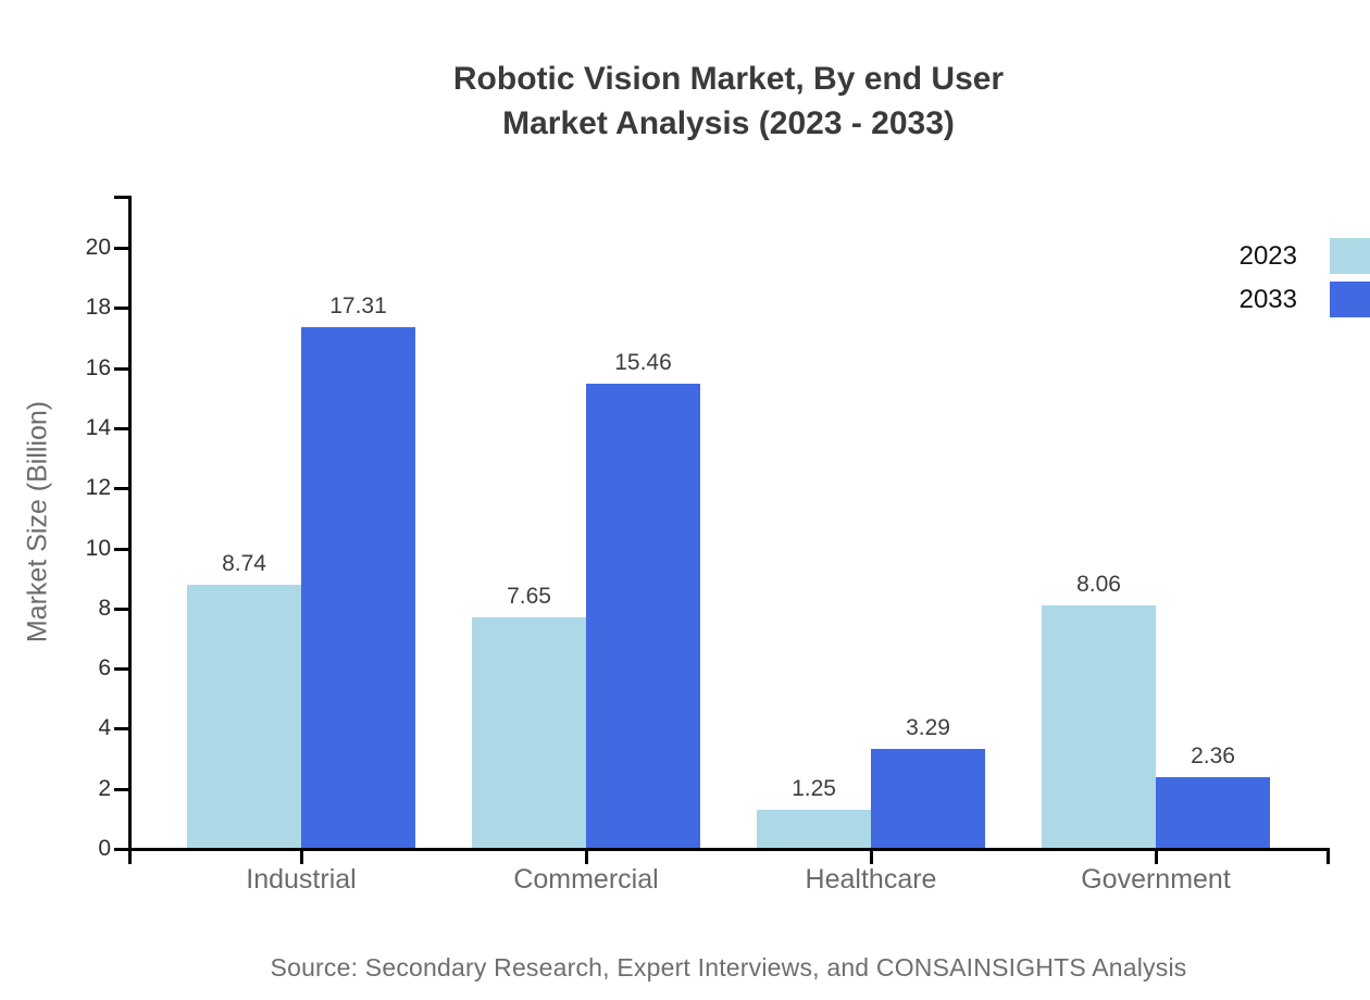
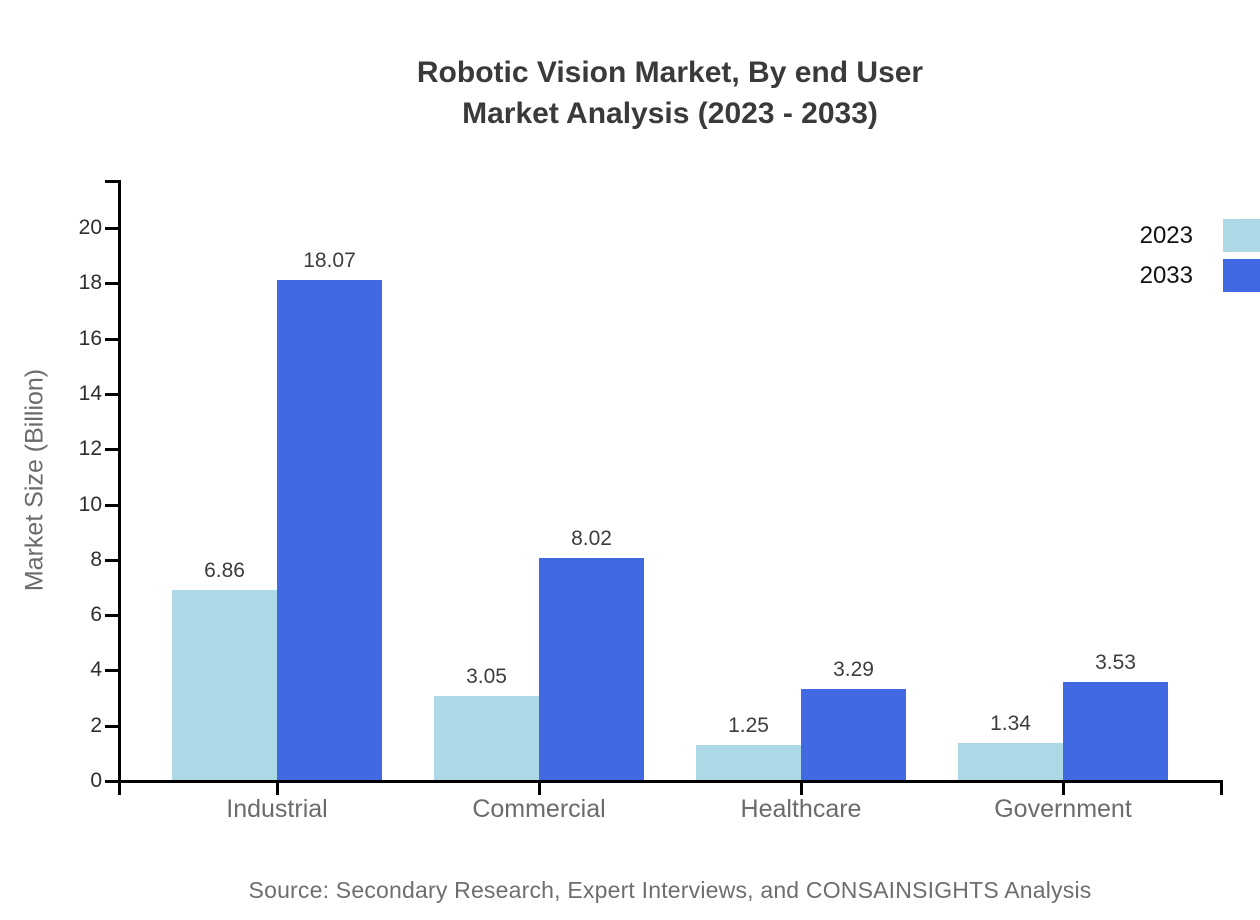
2023/Industrial: 8.74 -> 6.86
2033/Industrial: 17.31 -> 18.07
2023/Commercial: 7.65 -> 3.05
2033/Commercial: 15.46 -> 8.02
2023/Government: 8.06 -> 1.34
2033/Government: 2.36 -> 3.53
